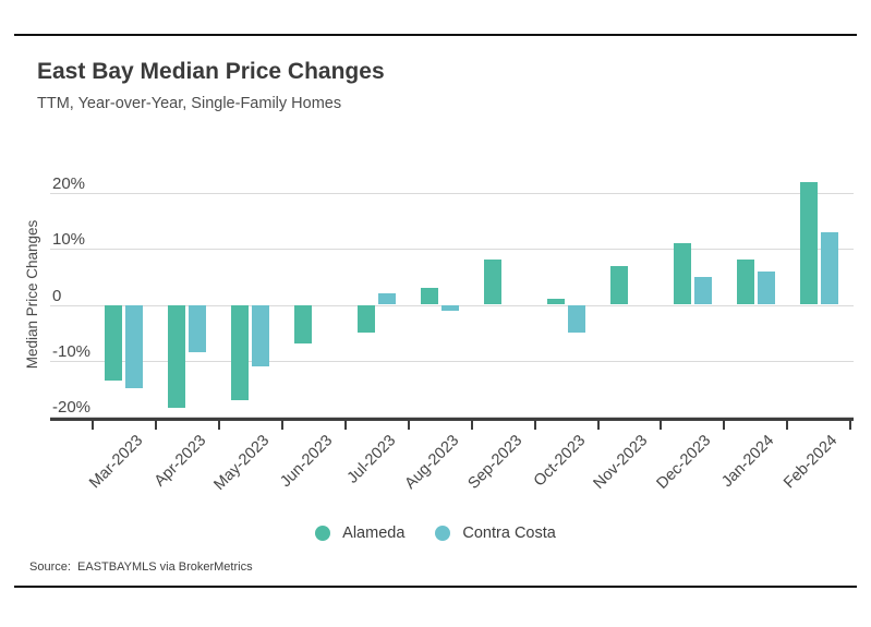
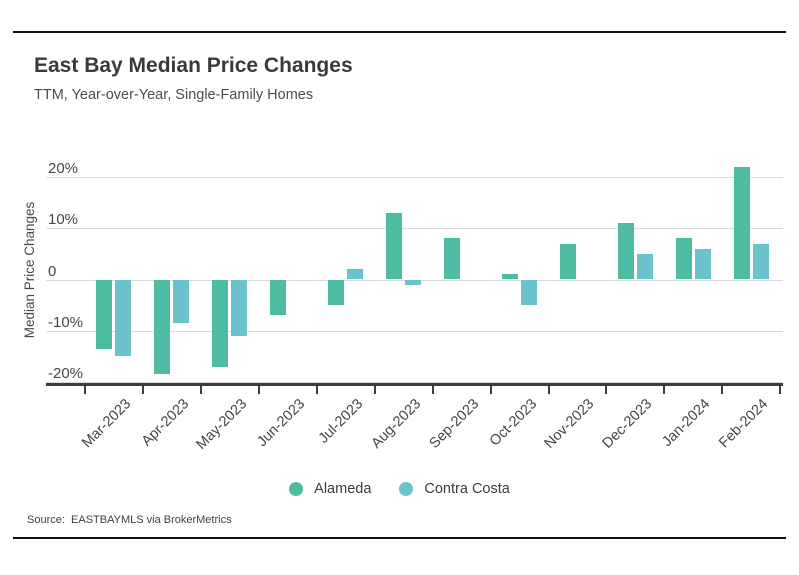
Alameda/Aug-2023: 3% -> 13%
Contra Costa/Feb-2024: 13% -> 7%
